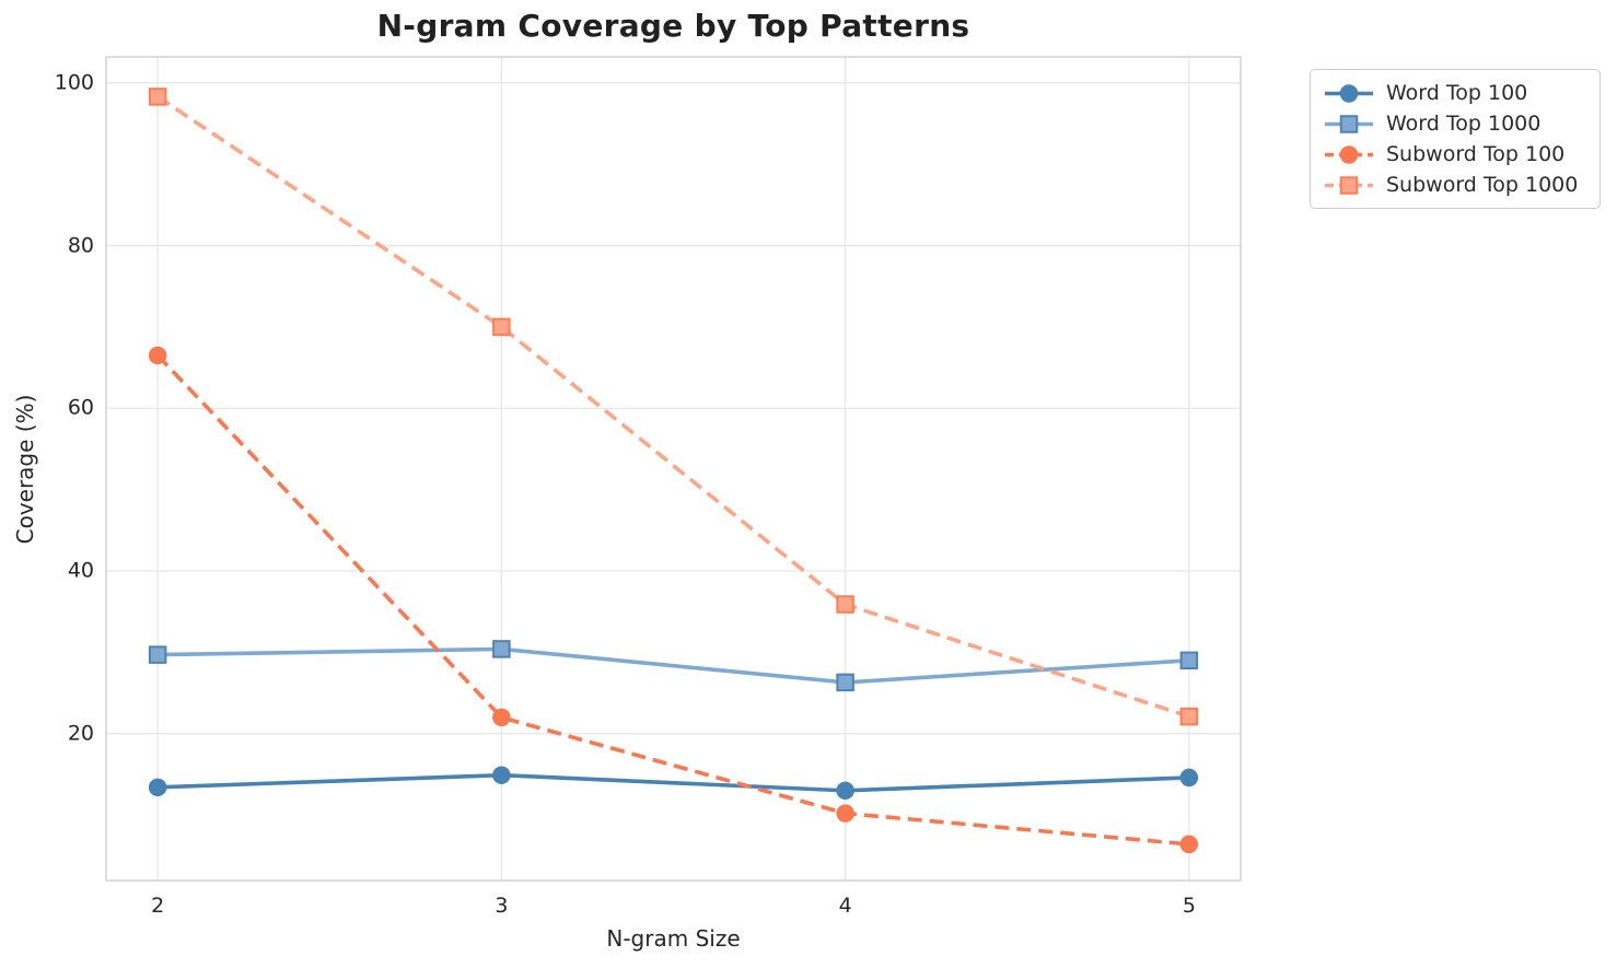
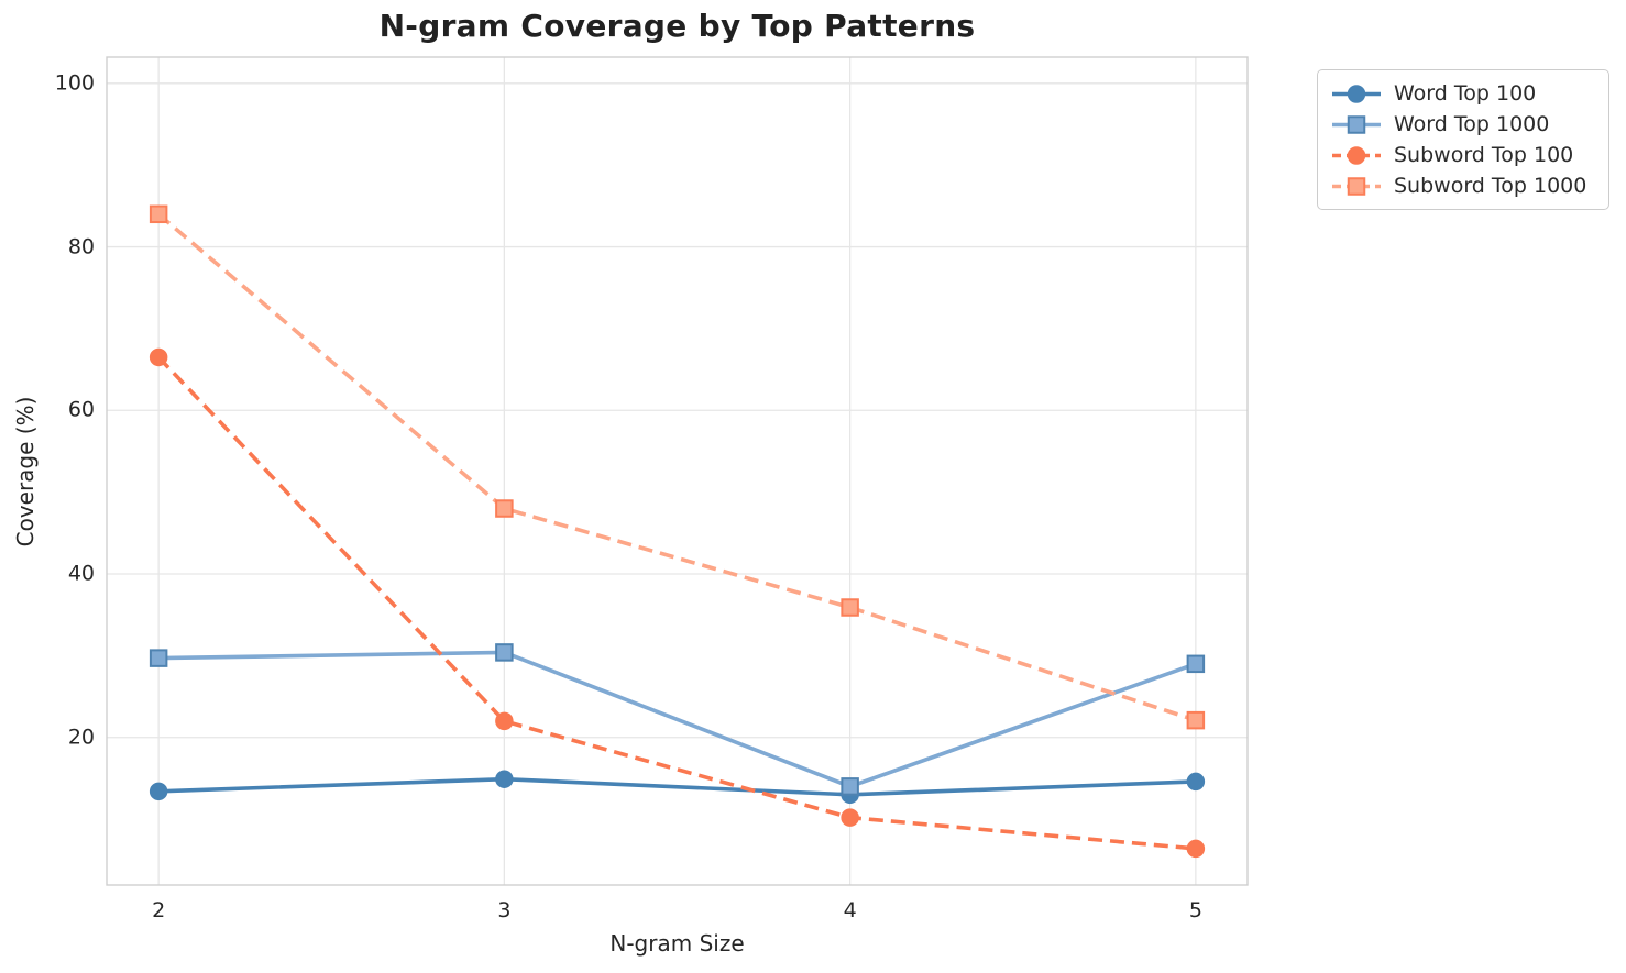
Subword Top 1000/2: 98 -> 84
Subword Top 1000/3: 70 -> 48
Word Top 1000/4: 26 -> 14
